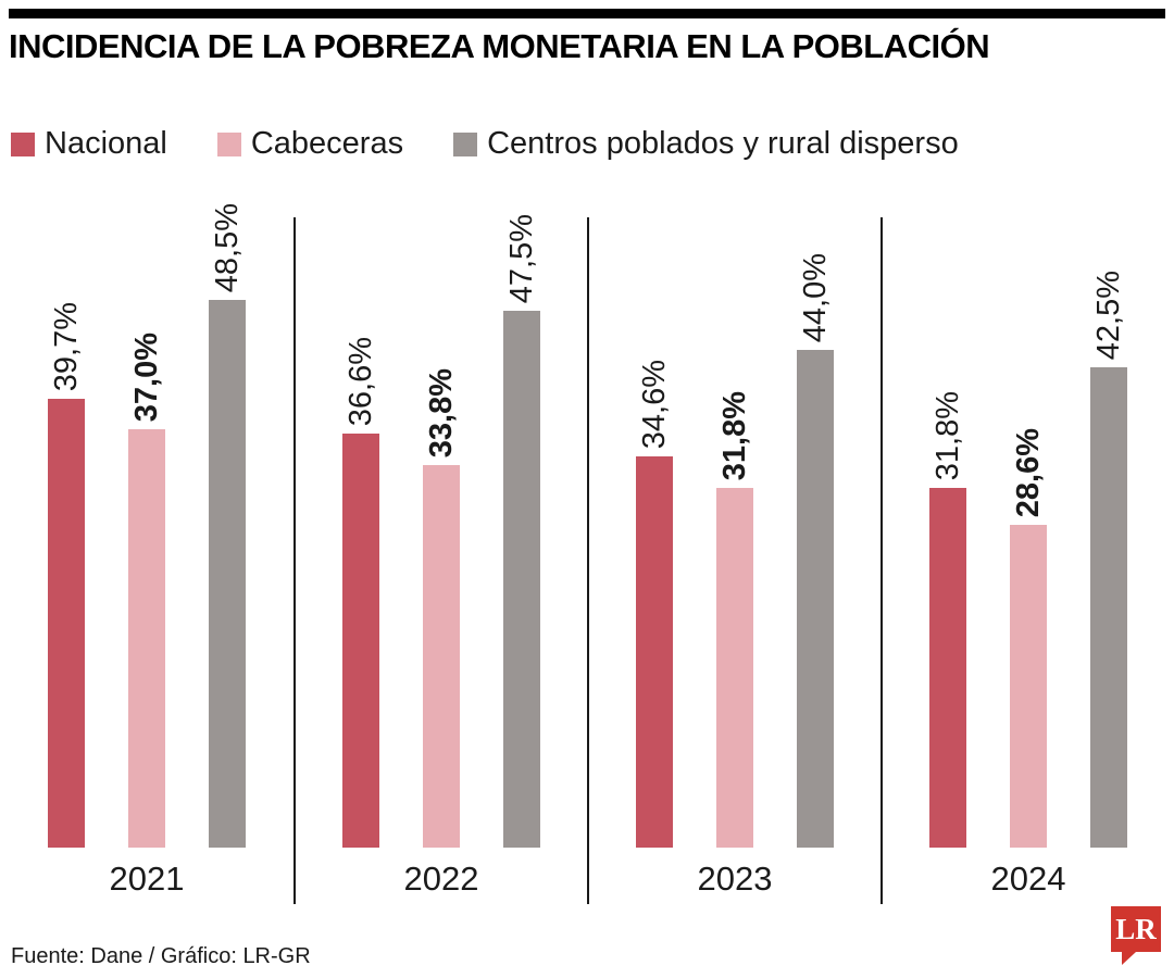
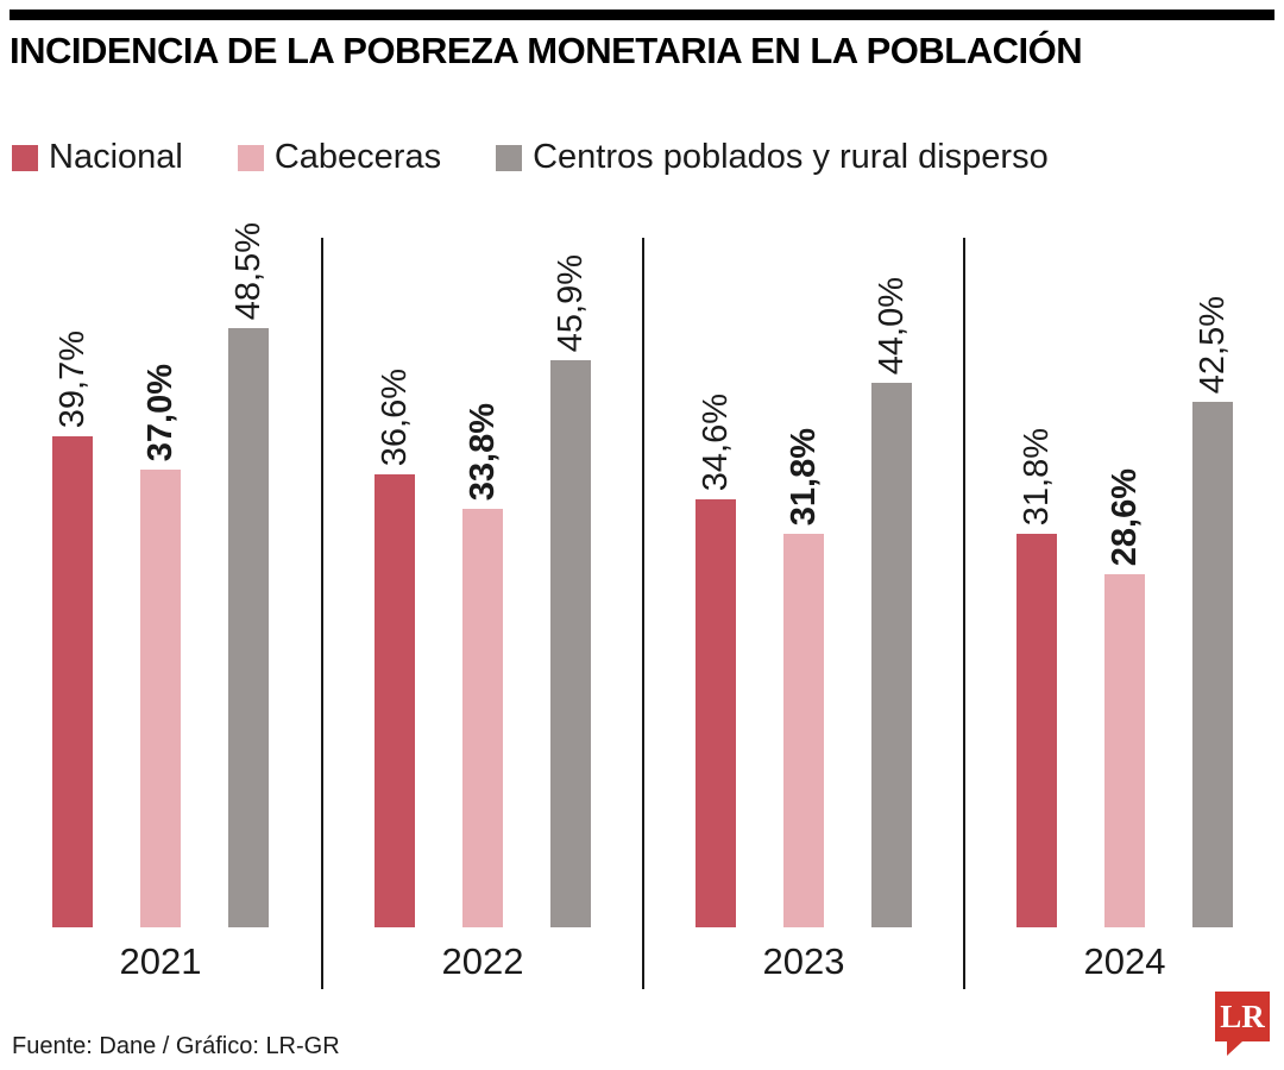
Centros poblados y rural disperso/2022: 47,5% -> 45,9%
